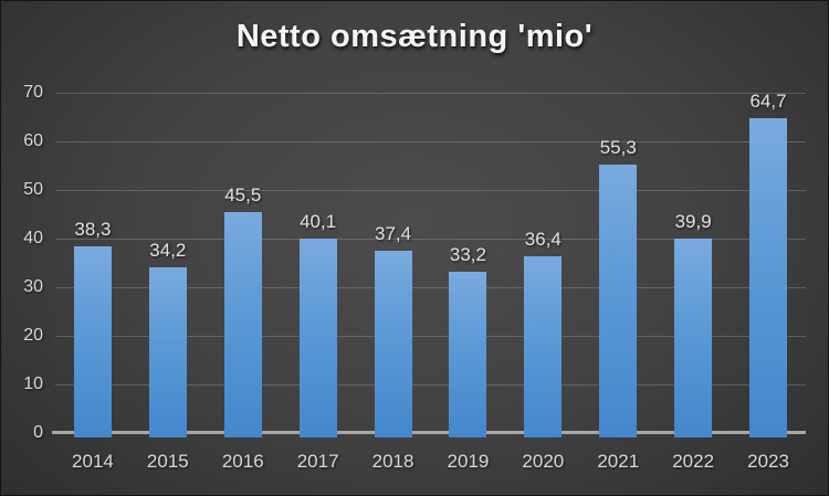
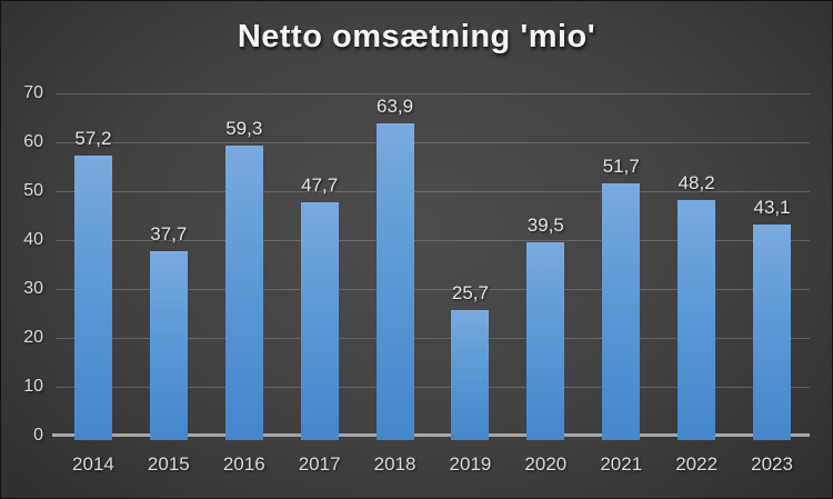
2014: 38,3 -> 57,2
2015: 34,2 -> 37,7
2016: 45,5 -> 59,3
2017: 40,1 -> 47,7
2018: 37,4 -> 63,9
2019: 33,2 -> 25,7
2020: 36,4 -> 39,5
2021: 55,3 -> 51,7
2022: 39,9 -> 48,2
2023: 64,7 -> 43,1
